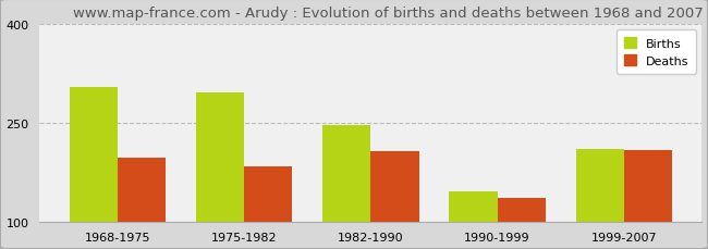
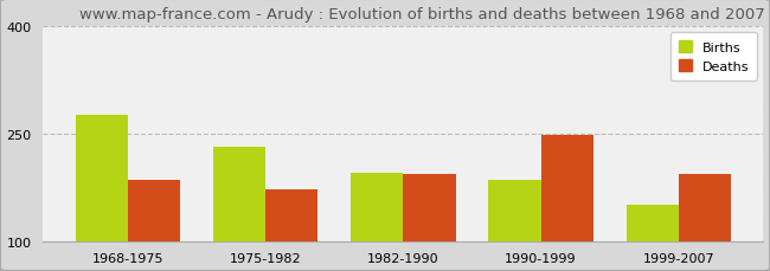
Births/1968-1975: 304 -> 275
Deaths/1968-1975: 196 -> 185
Births/1975-1982: 296 -> 232
Deaths/1975-1982: 184 -> 172
Births/1982-1990: 246 -> 195
Deaths/1982-1990: 206 -> 193
Births/1990-1999: 146 -> 185
Deaths/1990-1999: 136 -> 247
Births/1999-2007: 210 -> 150
Deaths/1999-2007: 208 -> 193
